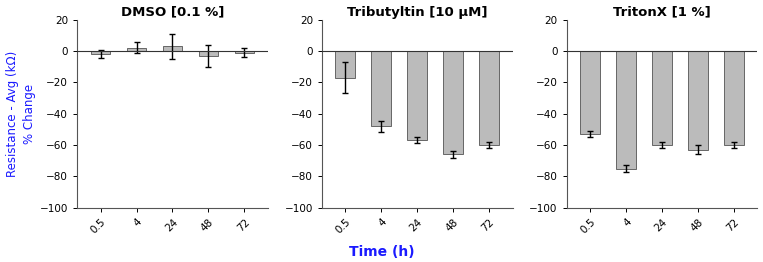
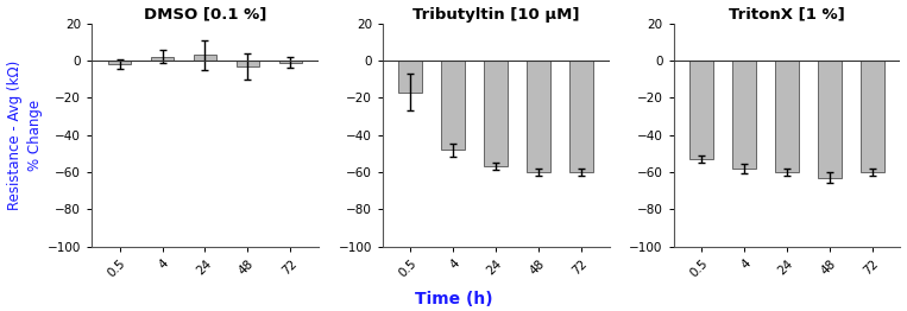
Tributyltin [10 μM]/48: -66 -> -60
TritonX [1 %]/4: -75 -> -58
